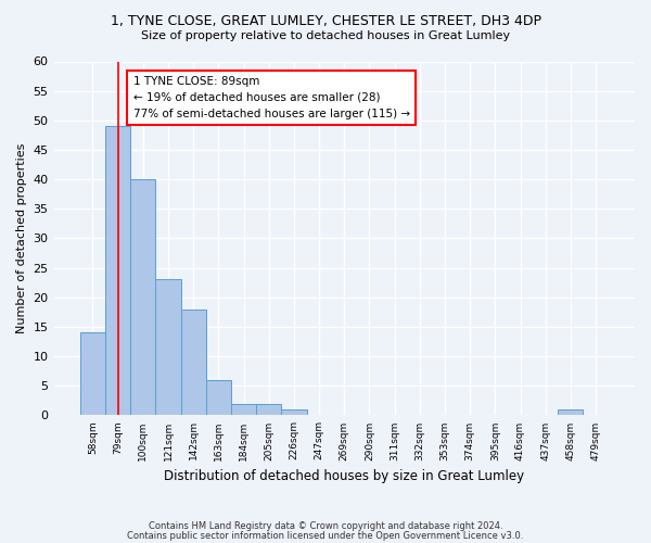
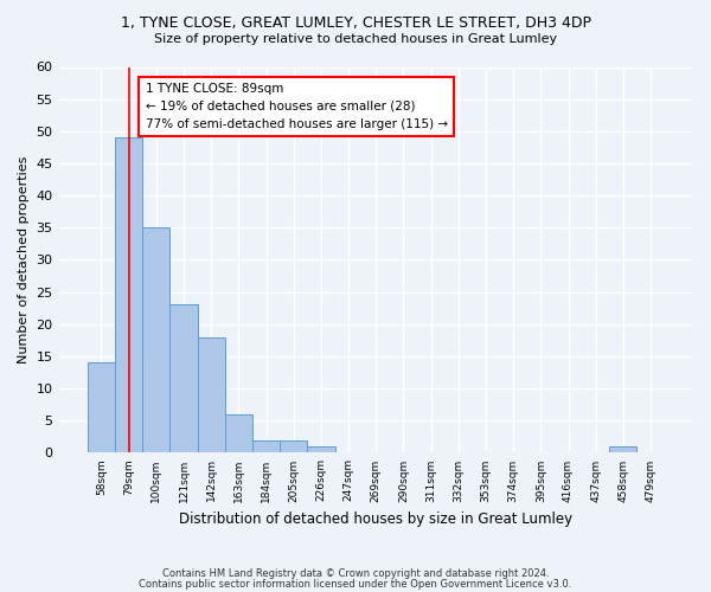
100sqm: 40 -> 35
